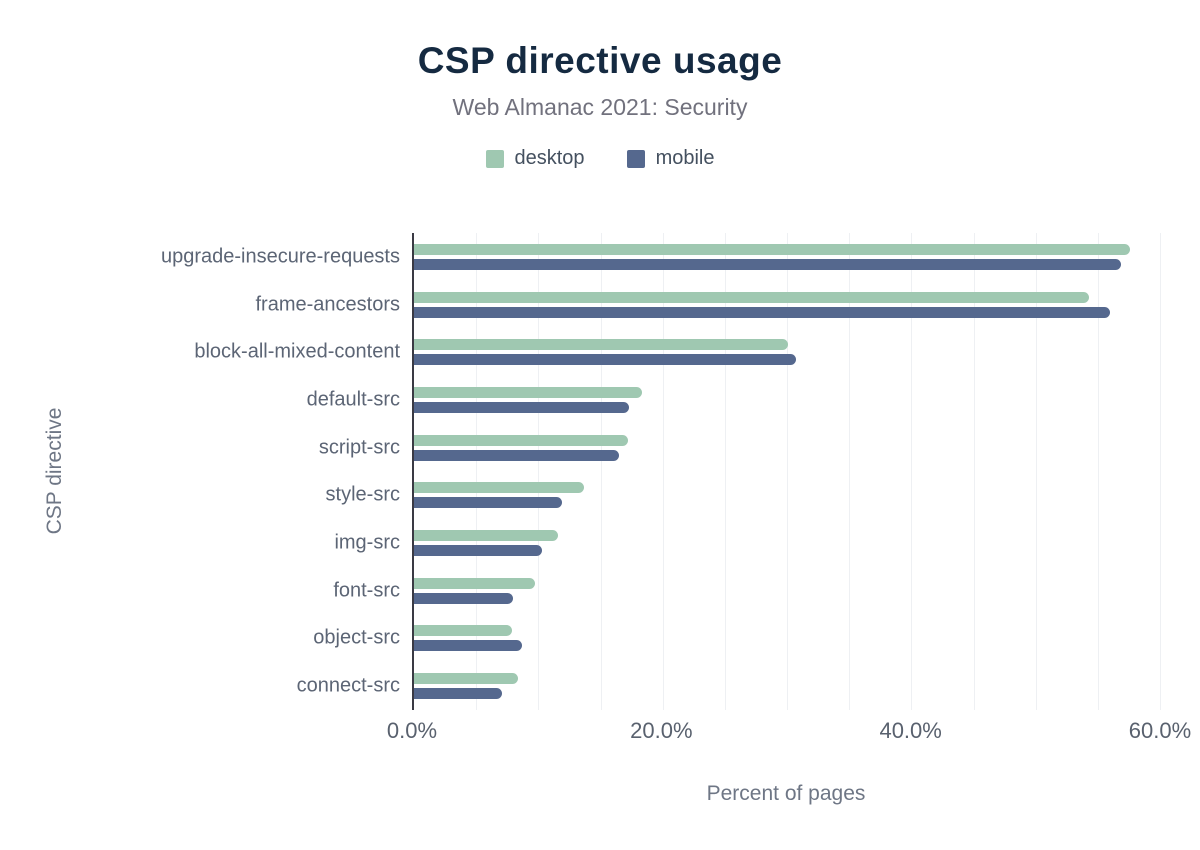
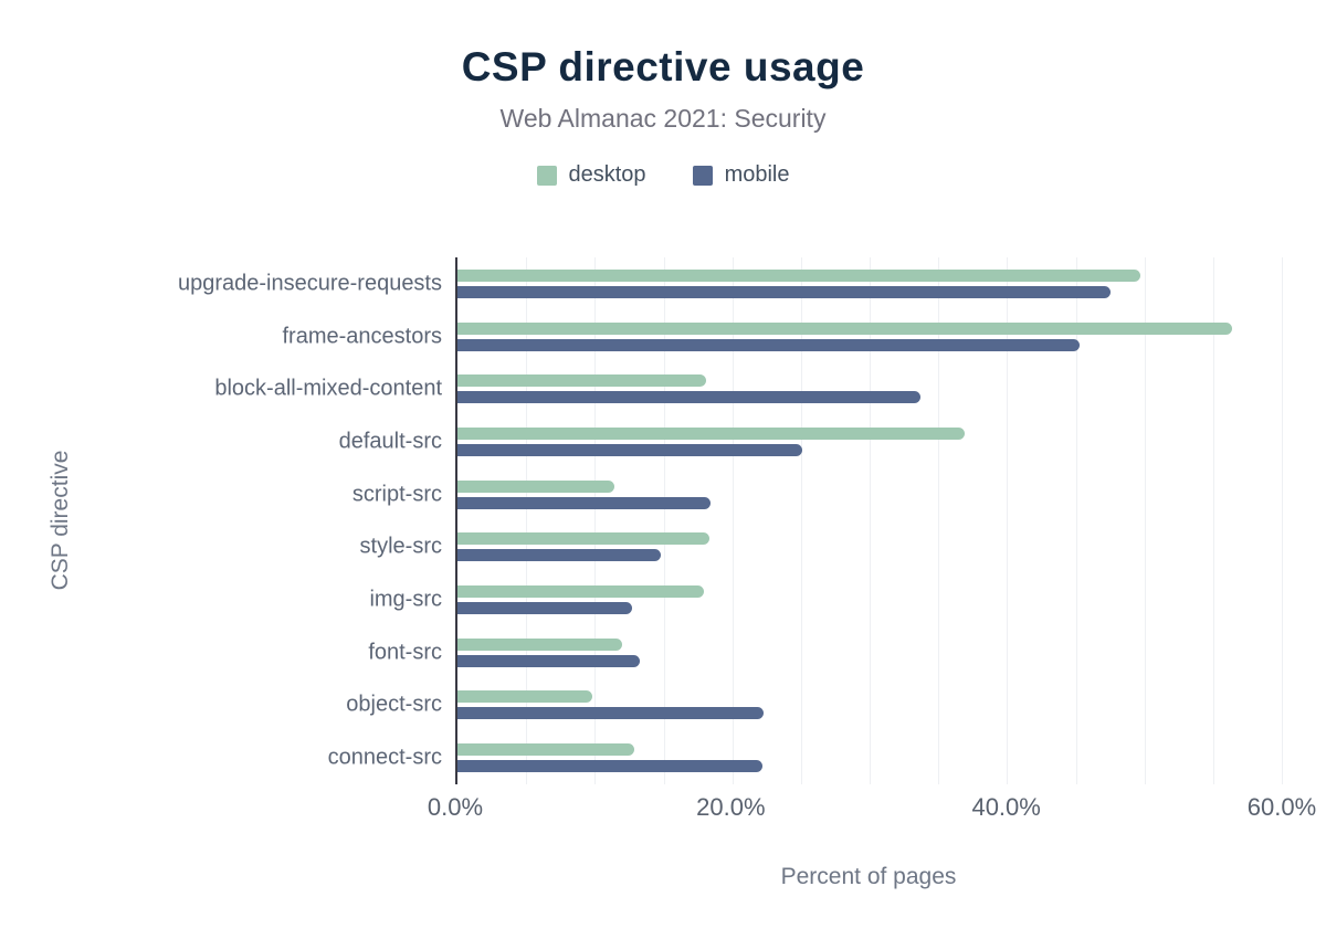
desktop/upgrade-insecure-requests: 57.6% -> 49.7%
mobile/upgrade-insecure-requests: 56.9% -> 47.5%
desktop/frame-ancestors: 54.3% -> 56.4%
mobile/frame-ancestors: 56.0% -> 45.3%
desktop/block-all-mixed-content: 30.1% -> 18.1%
mobile/block-all-mixed-content: 30.7% -> 33.7%
desktop/default-src: 18.3% -> 36.9%
mobile/default-src: 17.3% -> 25.1%
desktop/script-src: 17.2% -> 11.4%
mobile/script-src: 16.5% -> 18.4%
desktop/style-src: 13.7% -> 18.3%
mobile/style-src: 11.9% -> 14.8%
desktop/img-src: 11.6% -> 17.9%
mobile/img-src: 10.3% -> 12.7%
desktop/font-src: 9.7% -> 12.0%
mobile/font-src: 8.0% -> 13.3%
desktop/object-src: 7.9% -> 9.8%
mobile/object-src: 8.7% -> 22.3%
desktop/connect-src: 8.4% -> 12.9%
mobile/connect-src: 7.1% -> 22.2%
